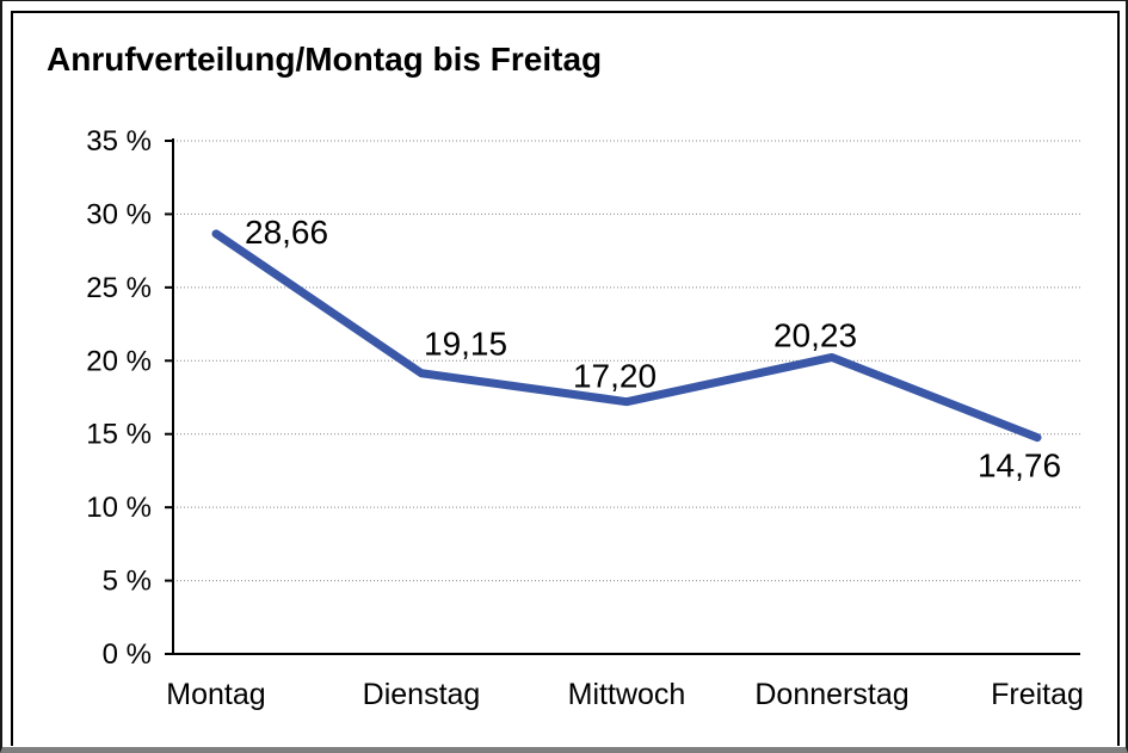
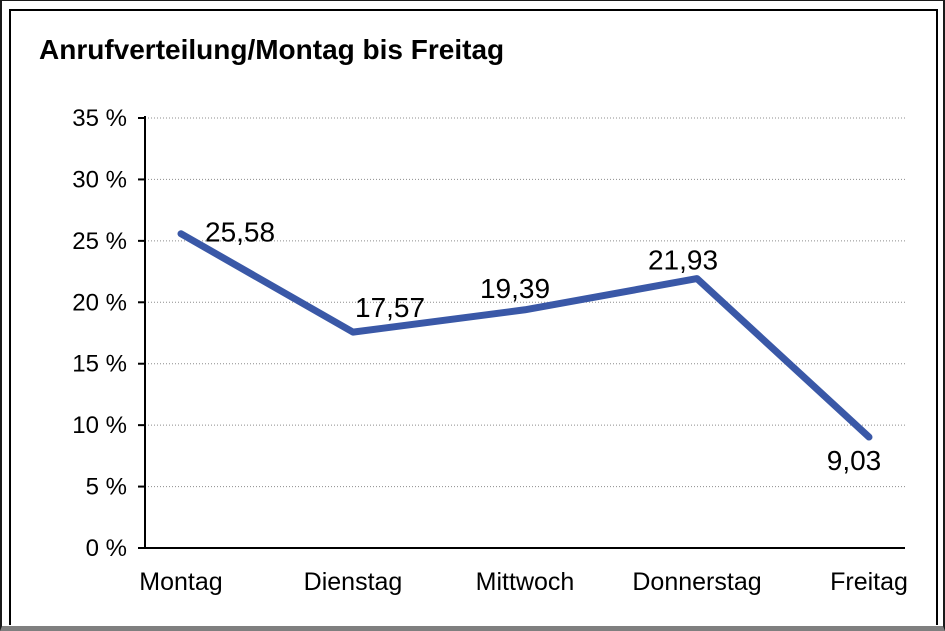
Montag: 28,66 -> 25,58
Dienstag: 19,15 -> 17,57
Mittwoch: 17,20 -> 19,39
Donnerstag: 20,23 -> 21,93
Freitag: 14,76 -> 9,03
